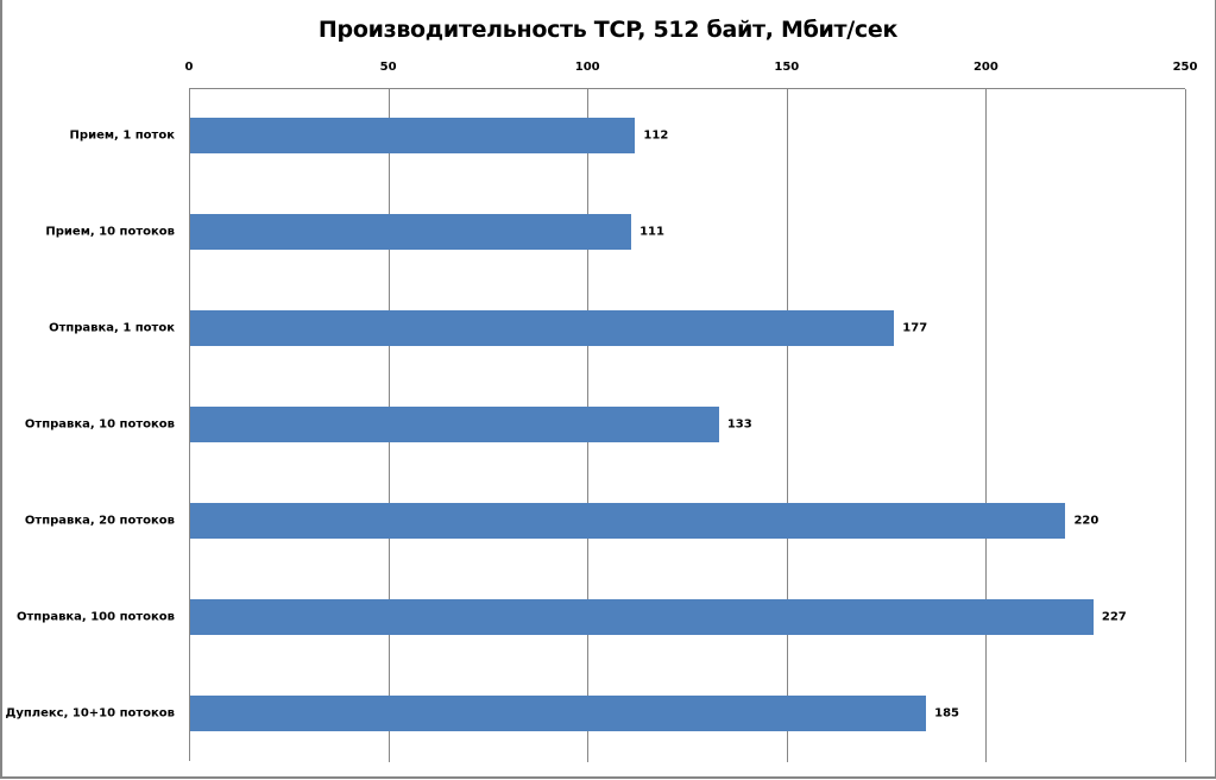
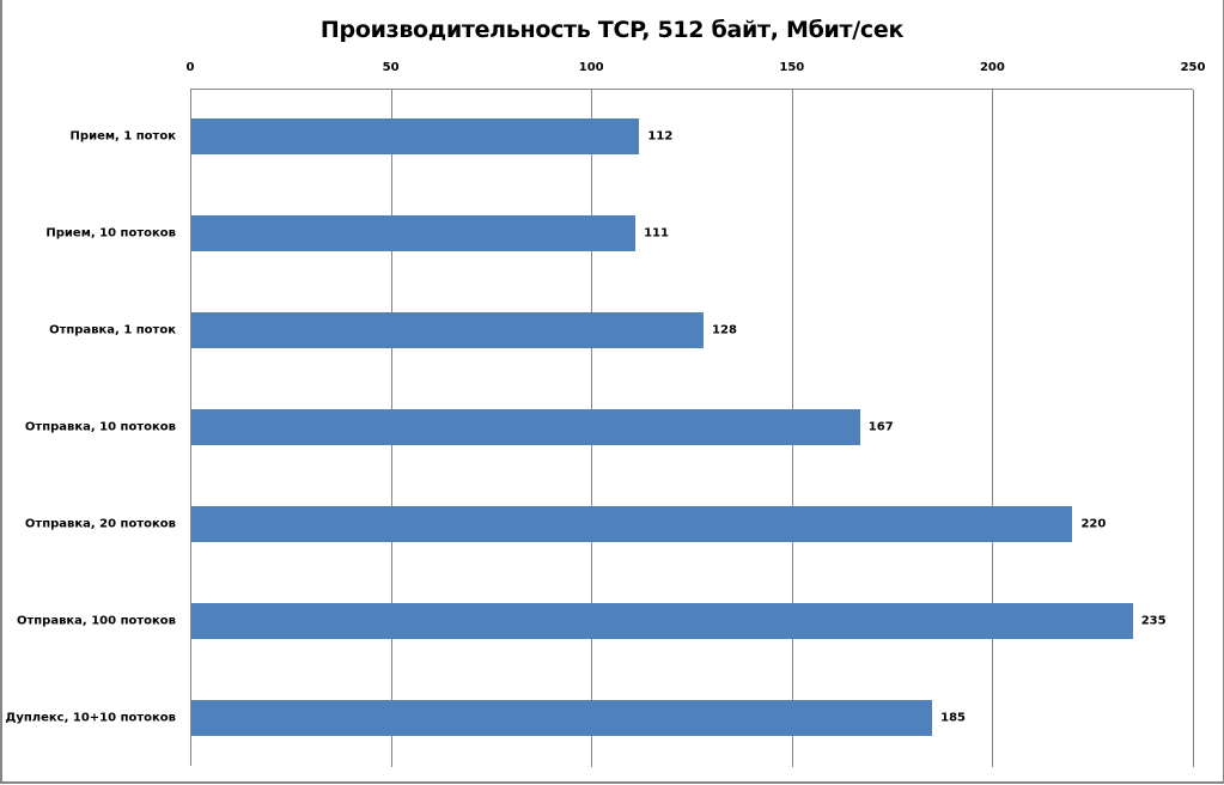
Отправка, 1 поток: 177 -> 128
Отправка, 10 потоков: 133 -> 167
Отправка, 100 потоков: 227 -> 235
